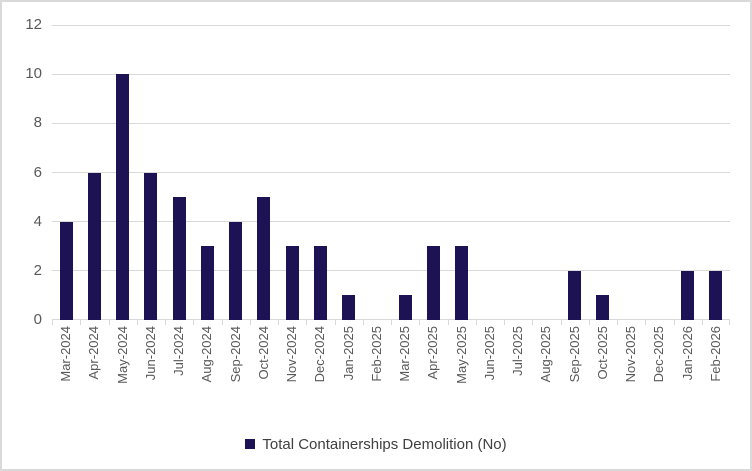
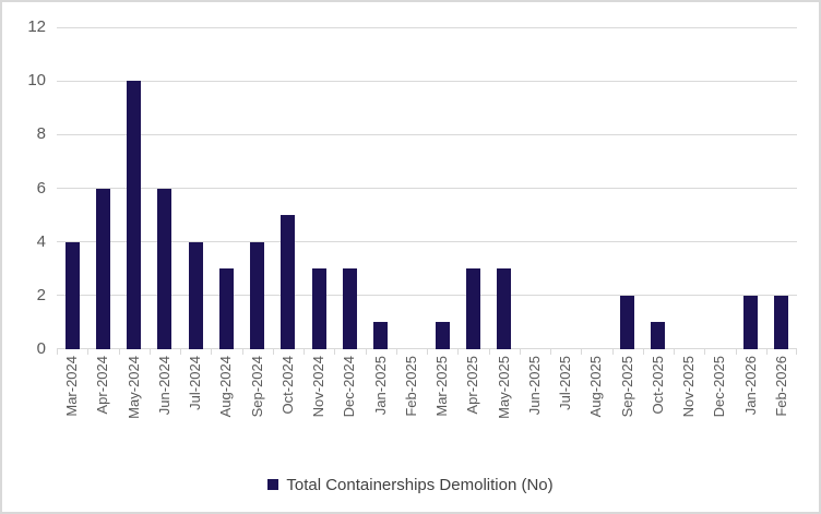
Jul-2024: 5 -> 4
